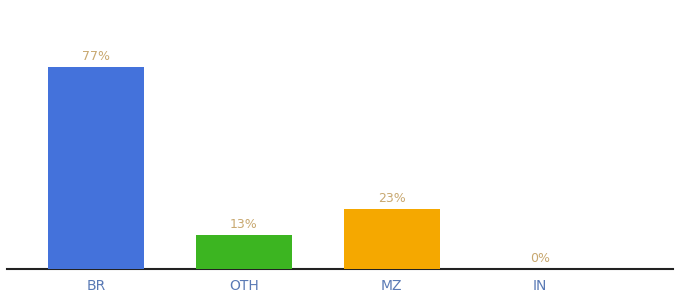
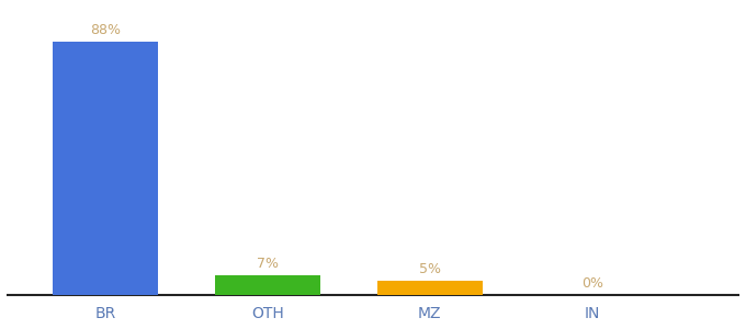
BR: 77% -> 88%
OTH: 13% -> 7%
MZ: 23% -> 5%
